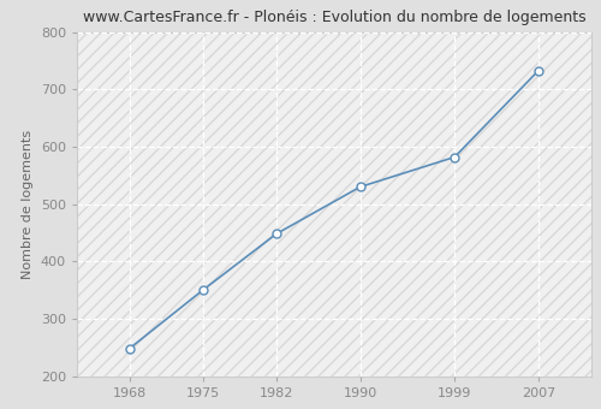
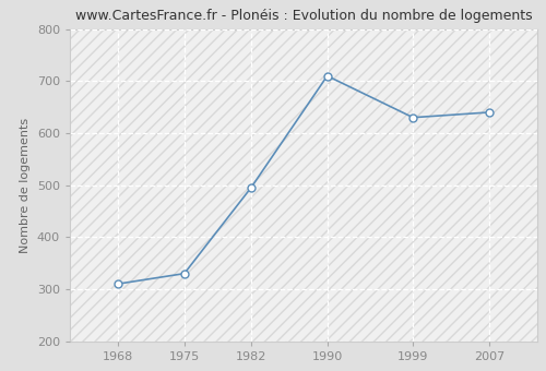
1968: 248 -> 310
1975: 350 -> 330
1982: 448 -> 495
1990: 530 -> 710
1999: 582 -> 630
2007: 733 -> 640
